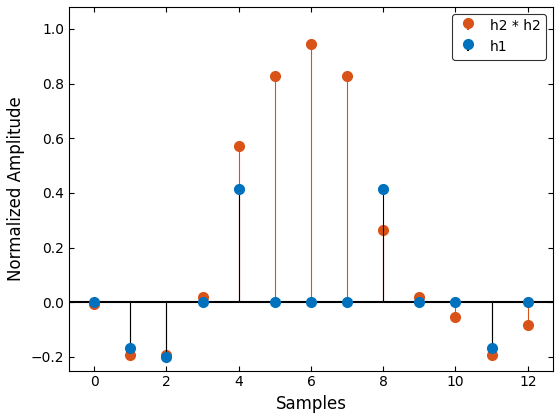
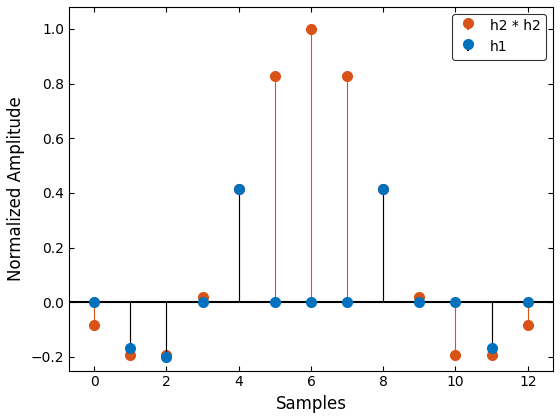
h2 * h2/0: -0.005 -> -0.083
h2 * h2/4: 0.570 -> 0.414
h2 * h2/6: 0.945 -> 1.000
h2 * h2/8: 0.265 -> 0.414
h2 * h2/10: -0.055 -> -0.192
